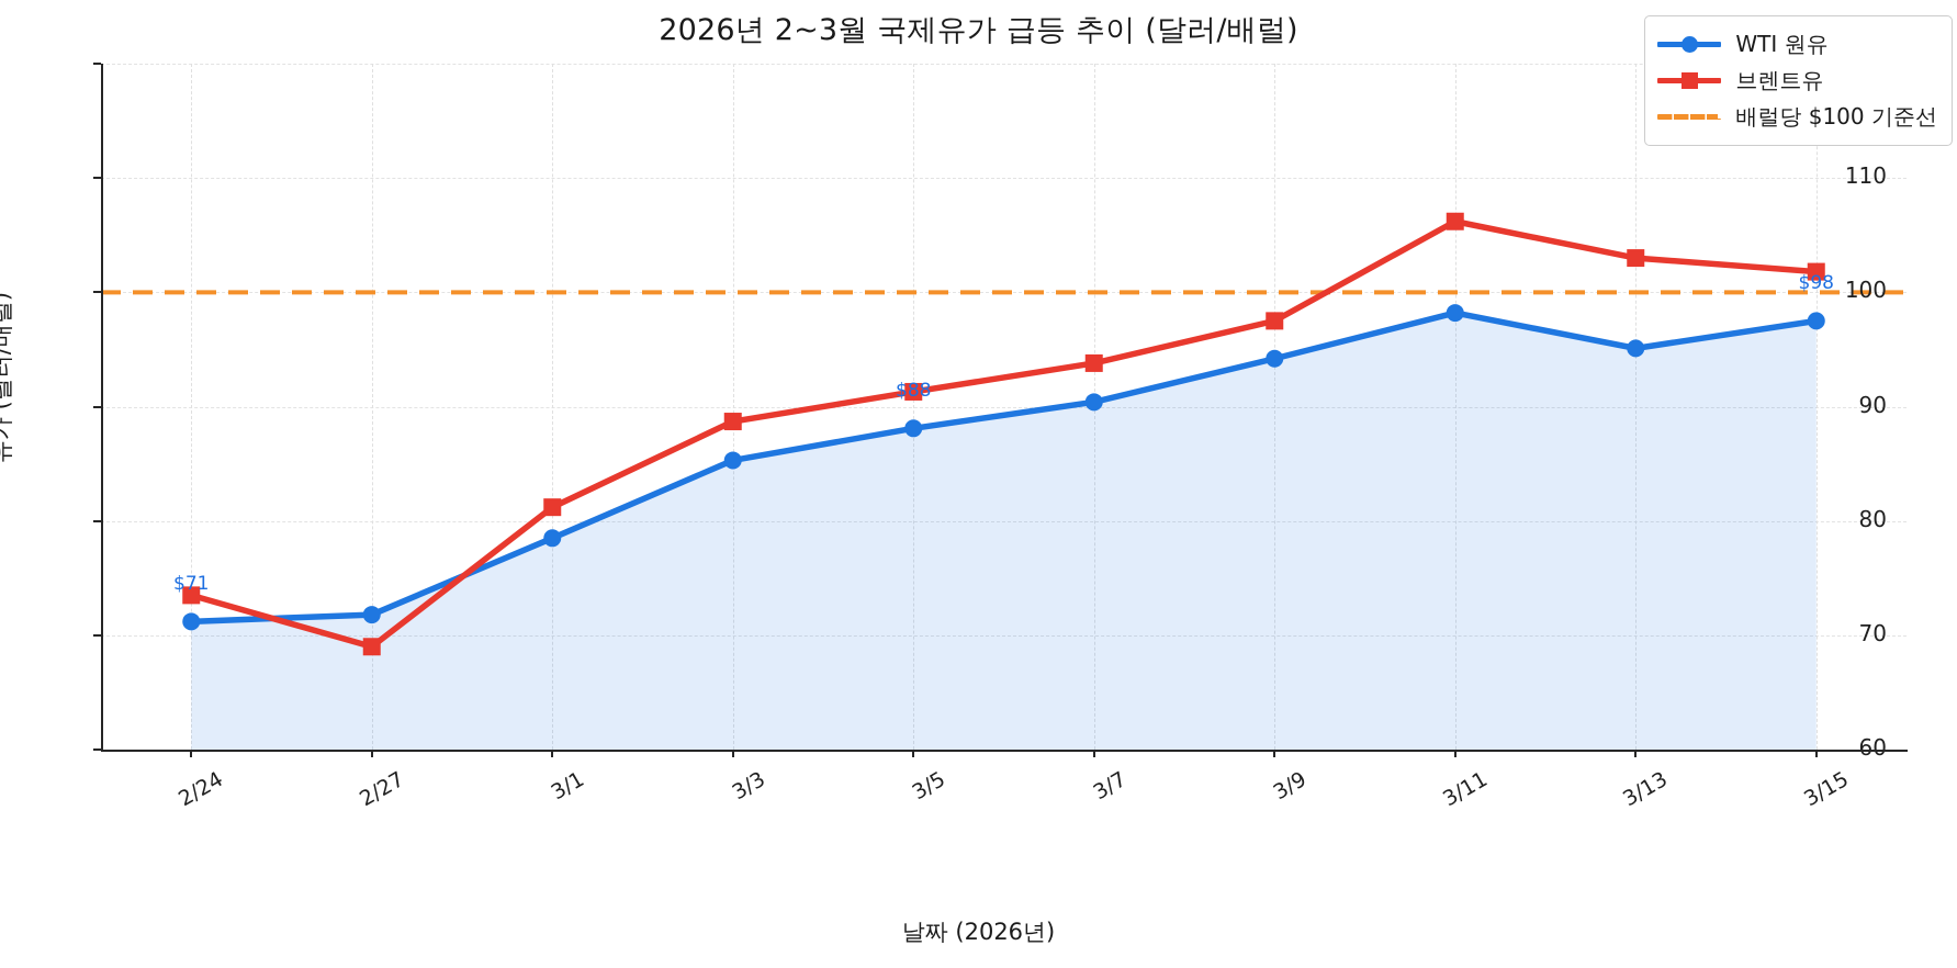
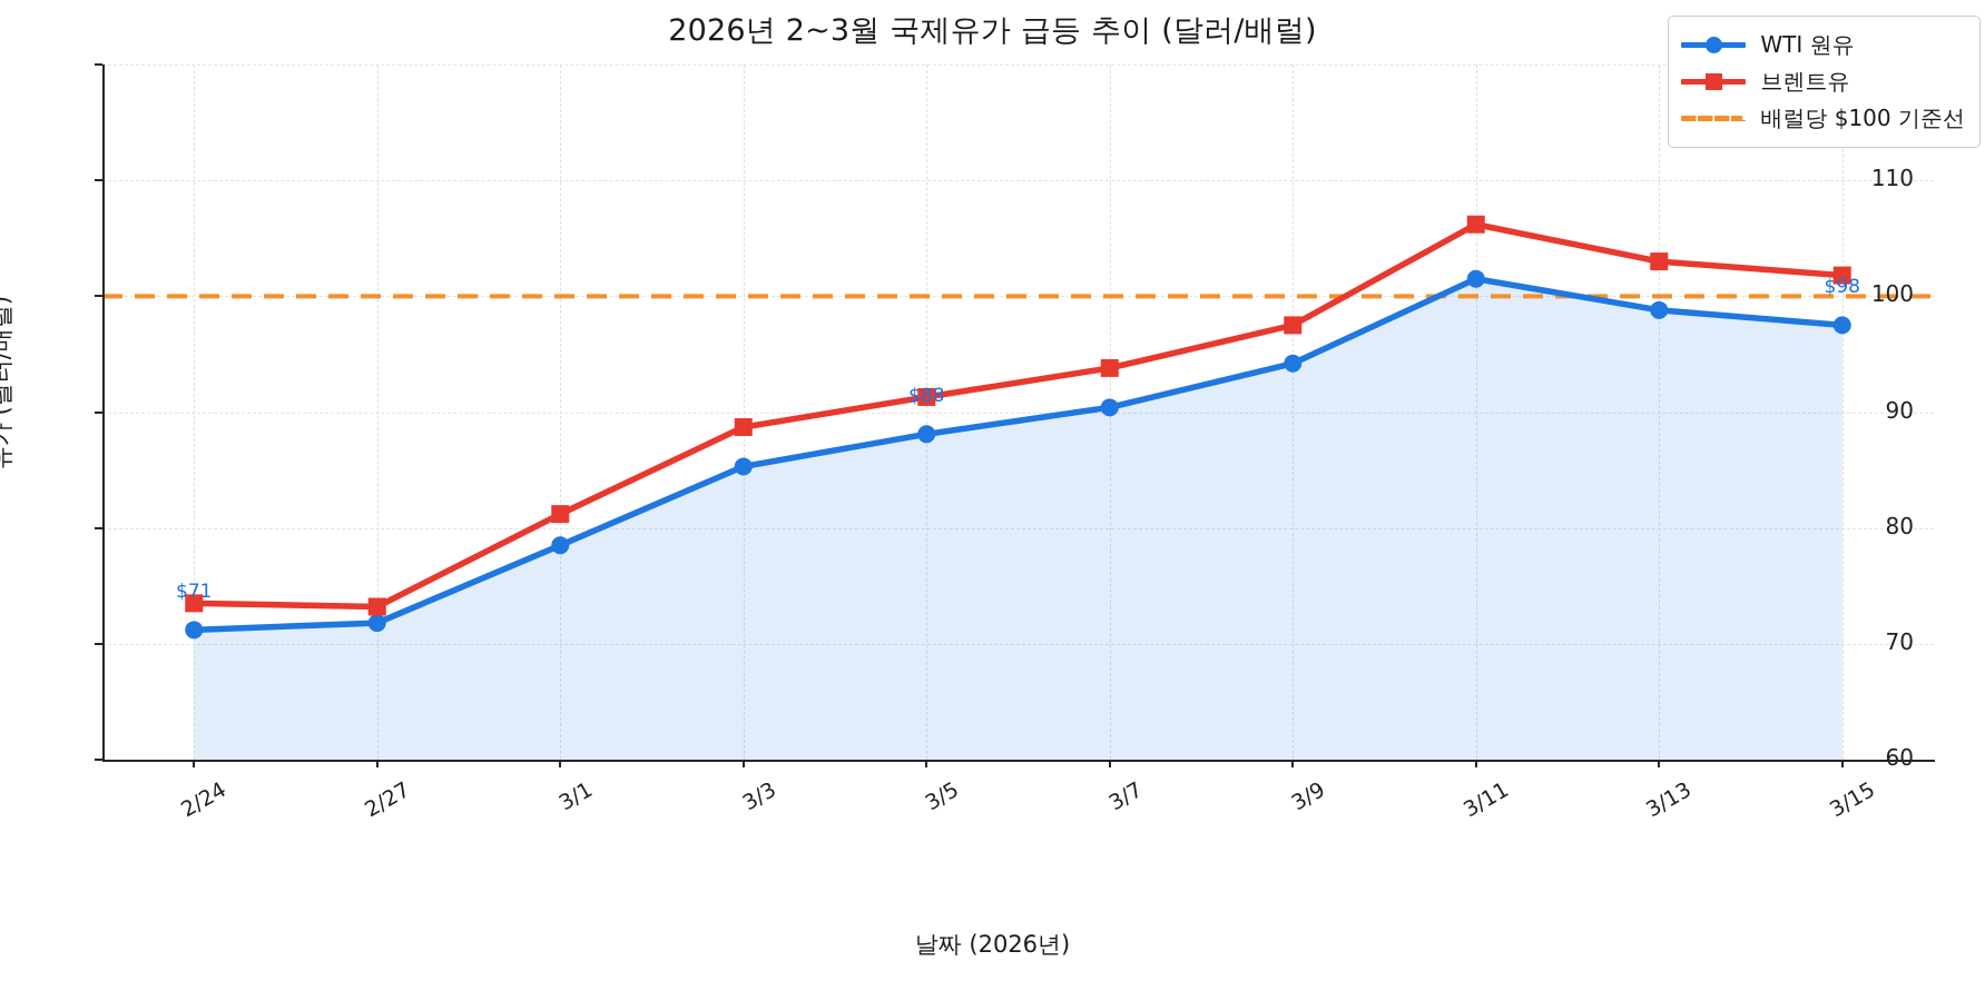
브렌트유/2/27: 69.0 -> 73.2
WTI 원유/3/11: 98.2 -> 101.5
WTI 원유/3/13: 95.1 -> 98.8
